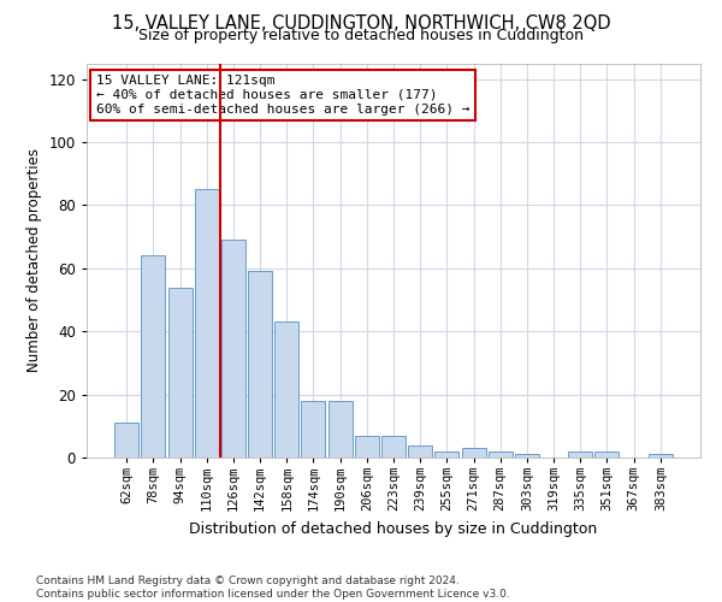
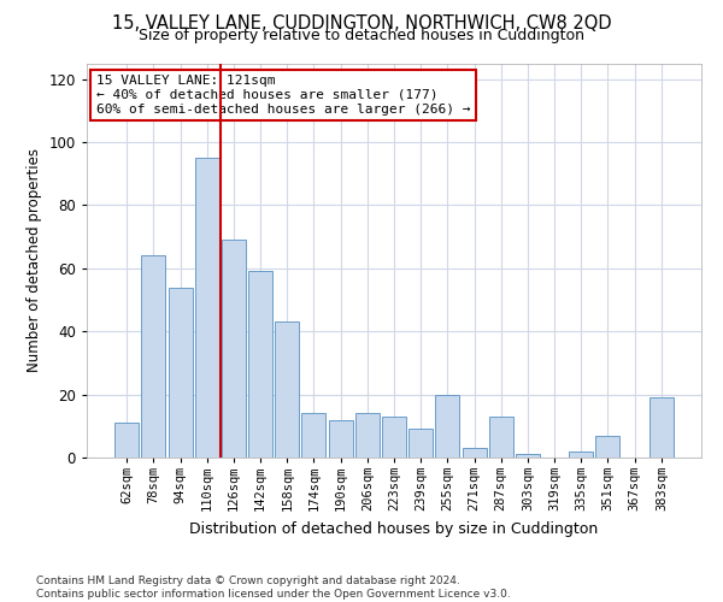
110sqm: 85 -> 95
174sqm: 18 -> 14
190sqm: 18 -> 12
206sqm: 7 -> 14
223sqm: 7 -> 13
239sqm: 4 -> 9
255sqm: 2 -> 20
287sqm: 2 -> 13
351sqm: 2 -> 7
383sqm: 1 -> 19
